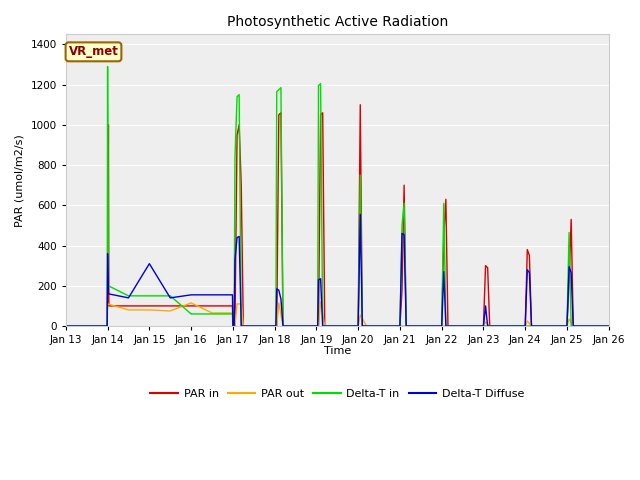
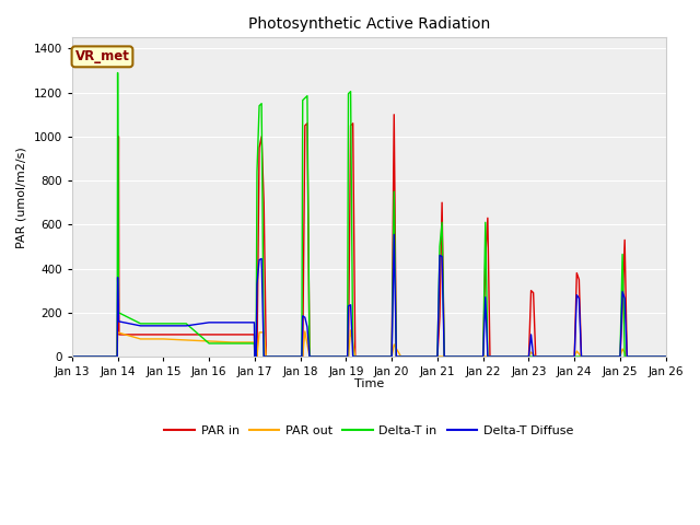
Delta-T Diffuse/Jan 15: 310 -> 140
PAR out/Jan 16: 115 -> 70
